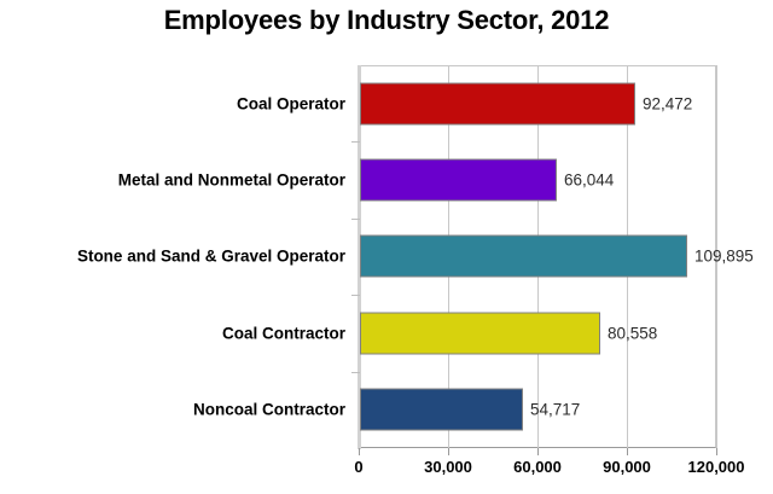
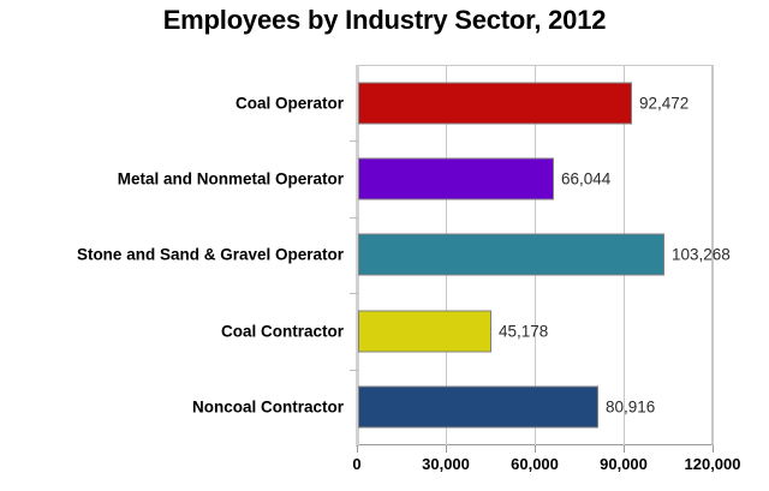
Stone and Sand & Gravel Operator: 109,895 -> 103,268
Coal Contractor: 80,558 -> 45,178
Noncoal Contractor: 54,717 -> 80,916
